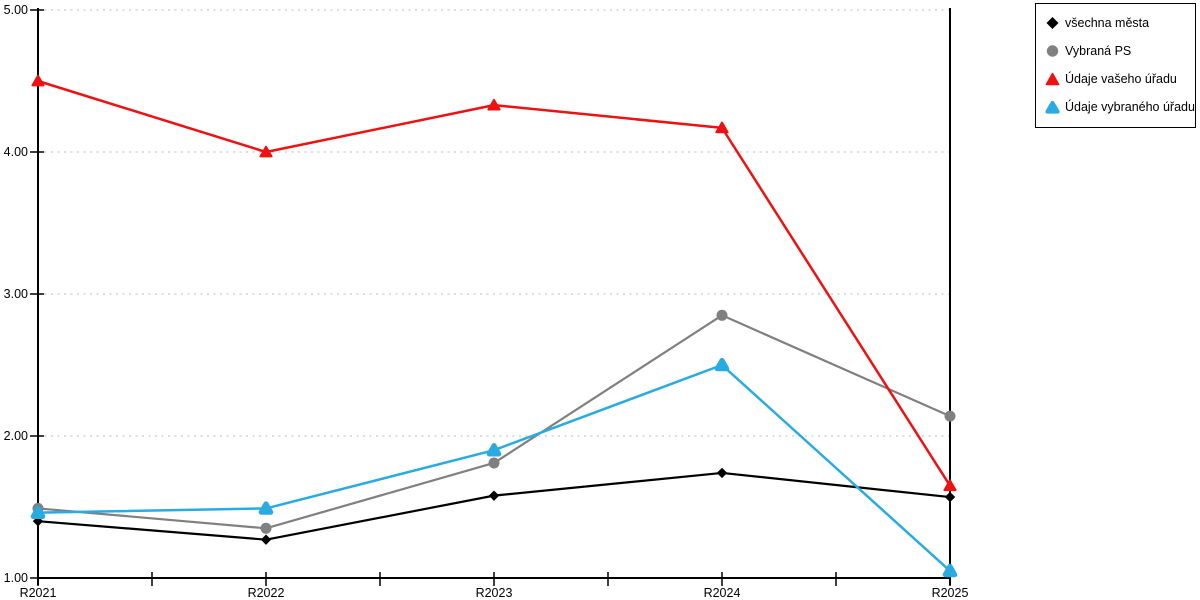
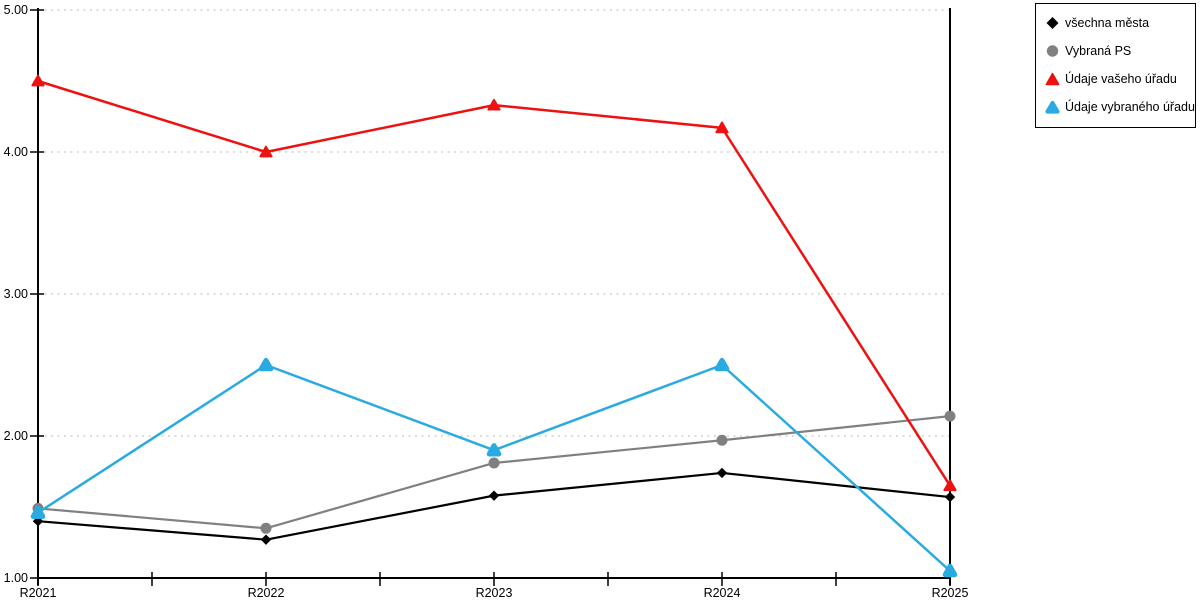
Údaje vybraného úřadu/R2022: 1.49 -> 2.50
Vybraná PS/R2024: 2.85 -> 1.97
